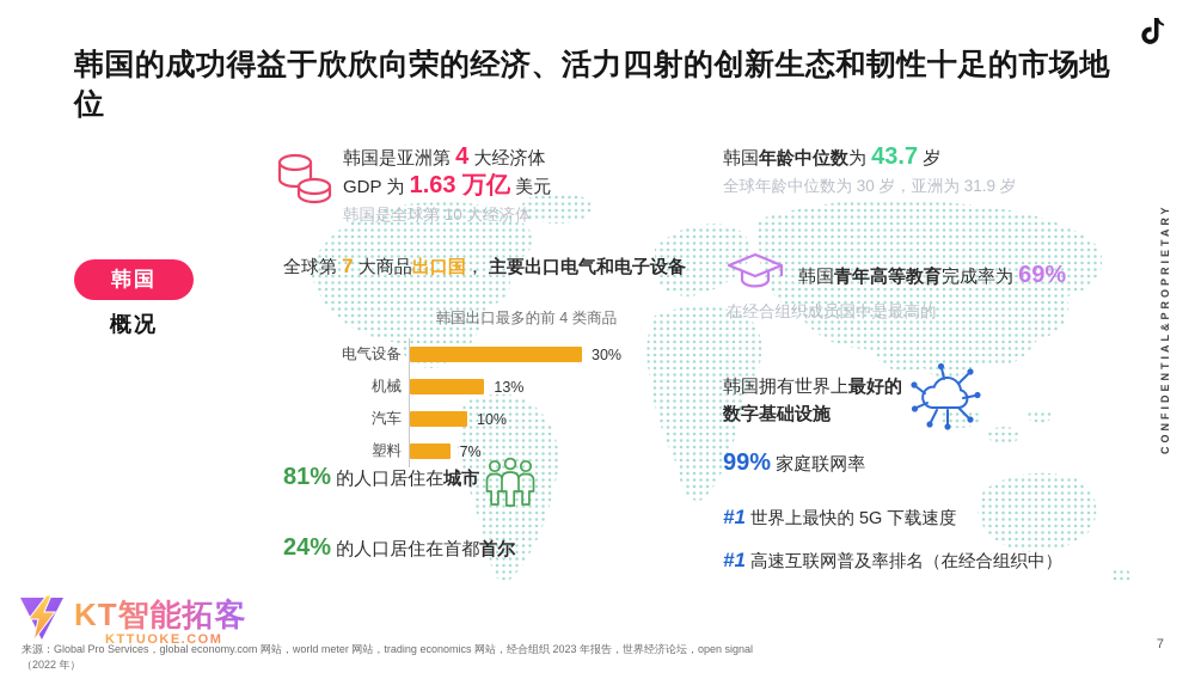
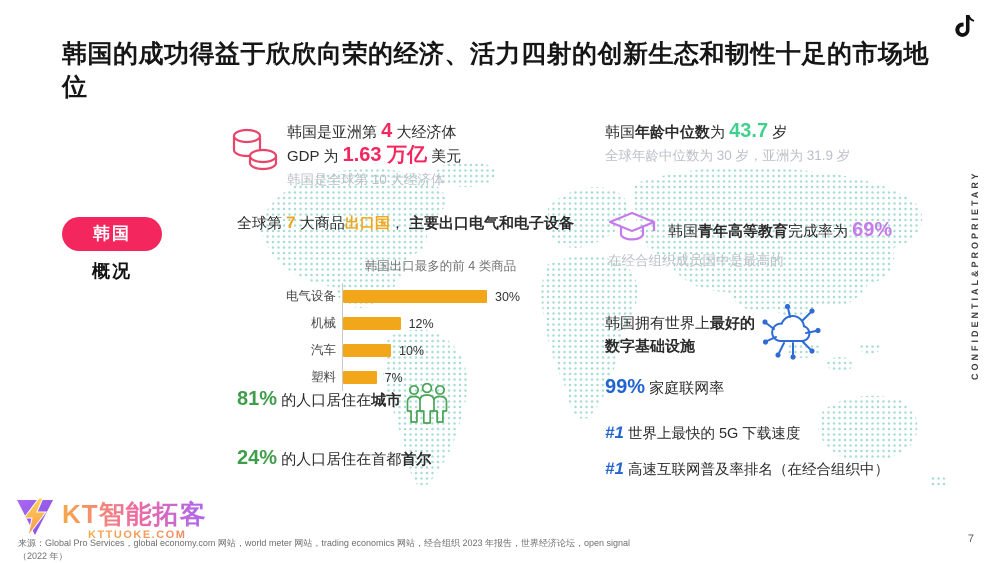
机械: 13% -> 12%
